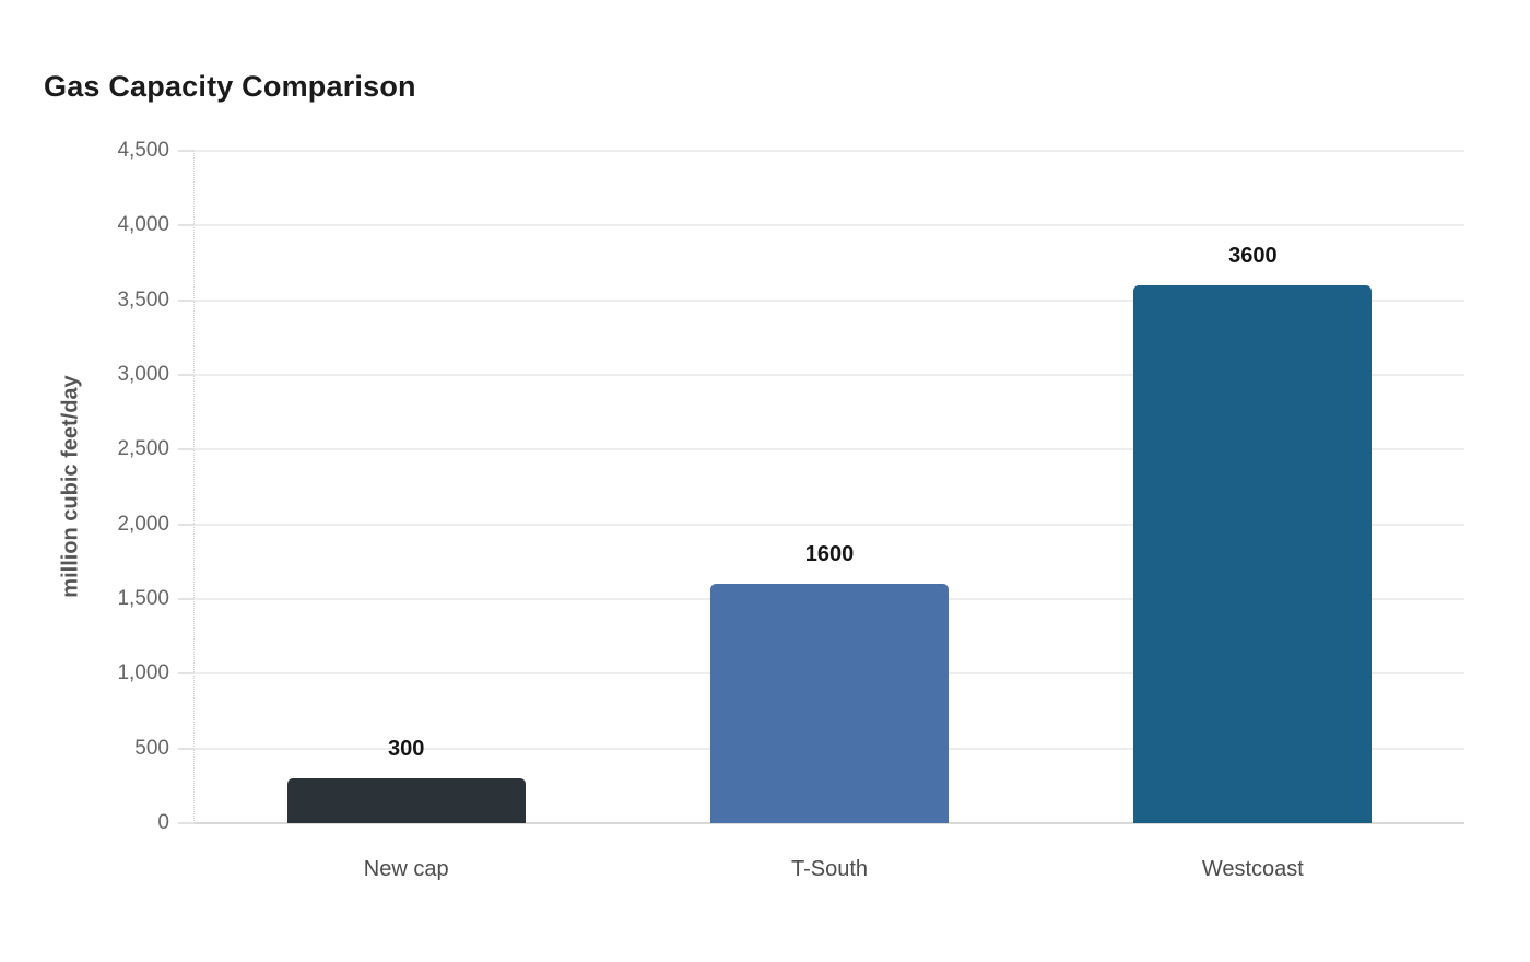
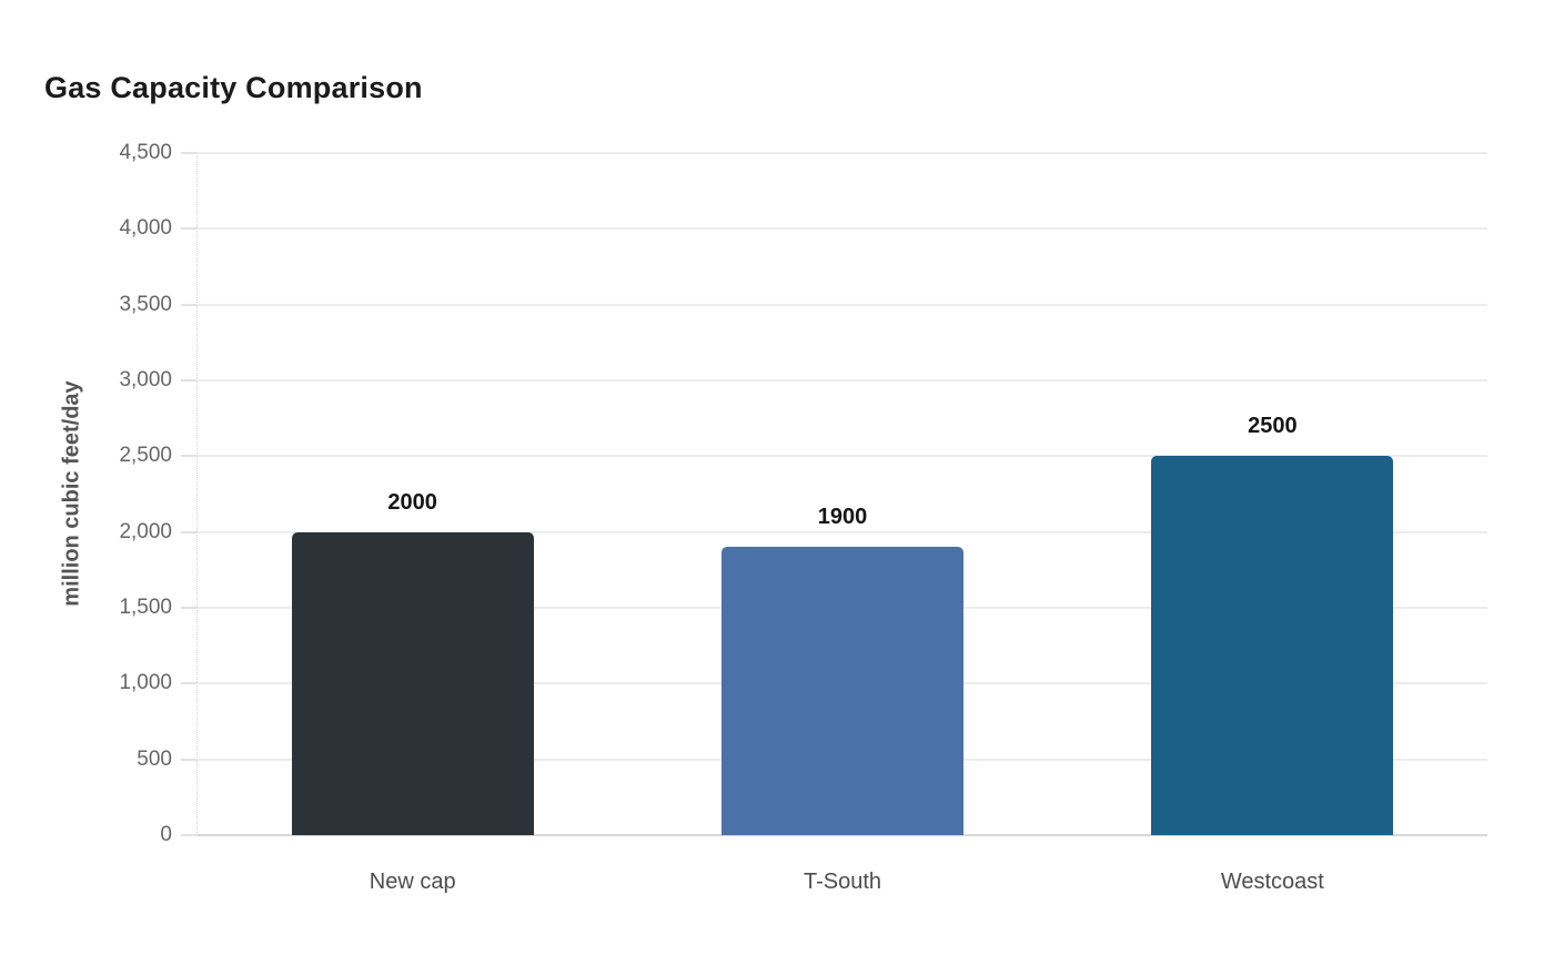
New cap: 300 -> 2000
T-South: 1600 -> 1900
Westcoast: 3600 -> 2500
